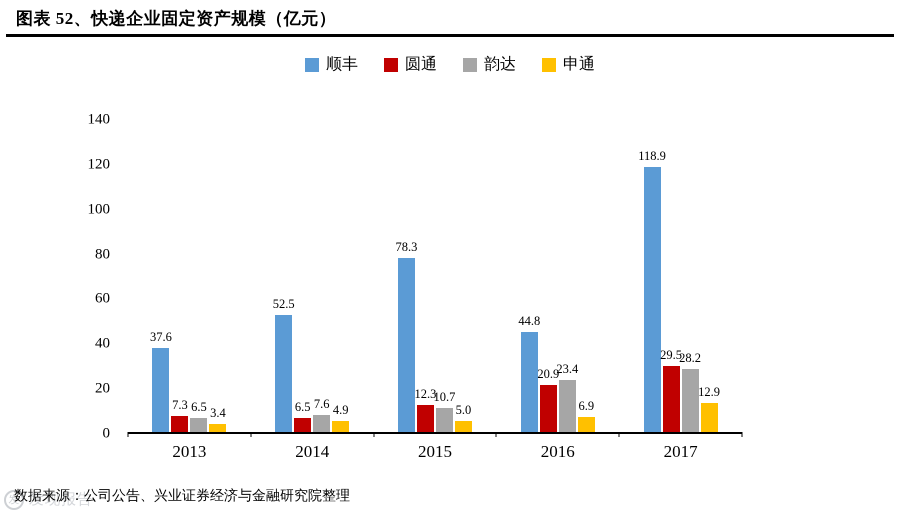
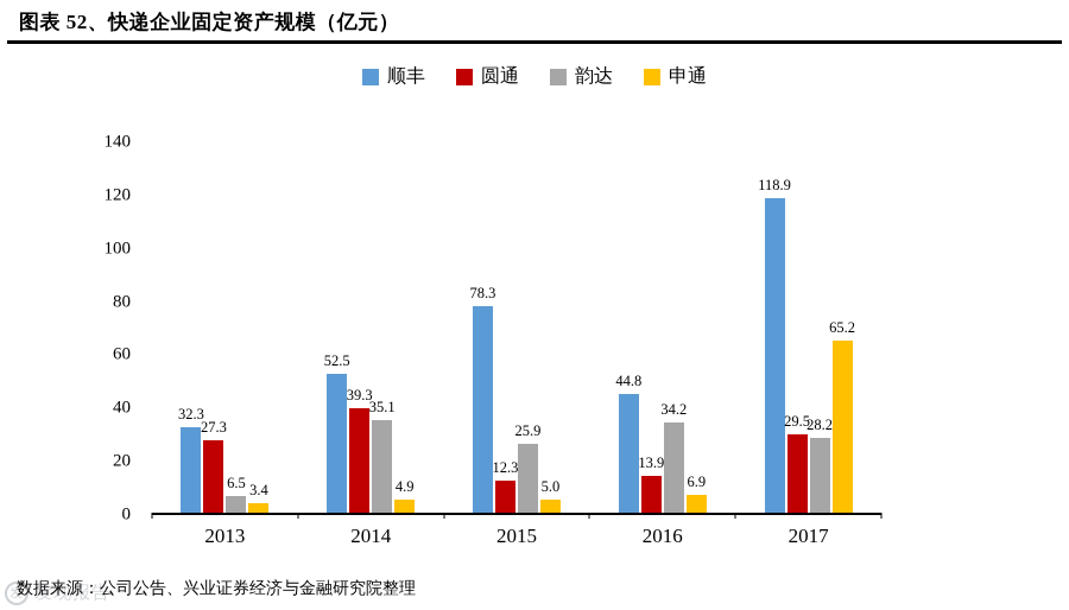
顺丰/2013: 37.6 -> 32.3
圆通/2013: 7.3 -> 27.3
圆通/2014: 6.5 -> 39.3
韵达/2014: 7.6 -> 35.1
韵达/2015: 10.7 -> 25.9
圆通/2016: 20.9 -> 13.9
韵达/2016: 23.4 -> 34.2
申通/2017: 12.9 -> 65.2
